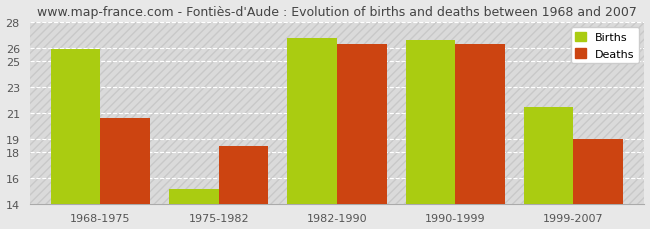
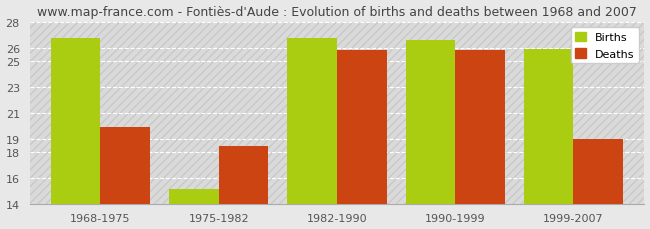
Births/1968-1975: 25.9 -> 26.7
Deaths/1968-1975: 20.6 -> 19.9
Deaths/1982-1990: 26.3 -> 25.8
Deaths/1990-1999: 26.3 -> 25.8
Births/1999-2007: 21.4 -> 25.9
